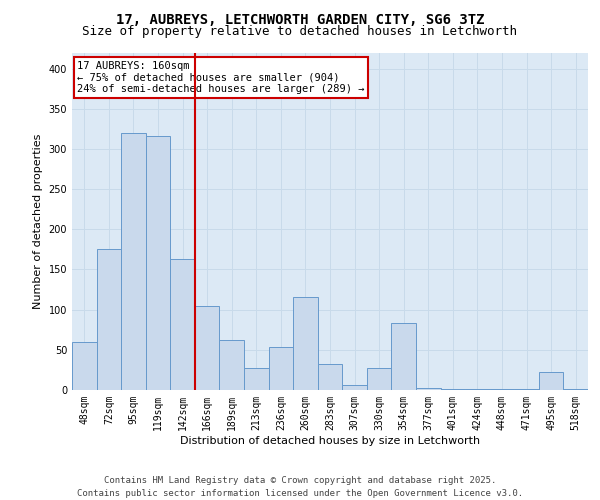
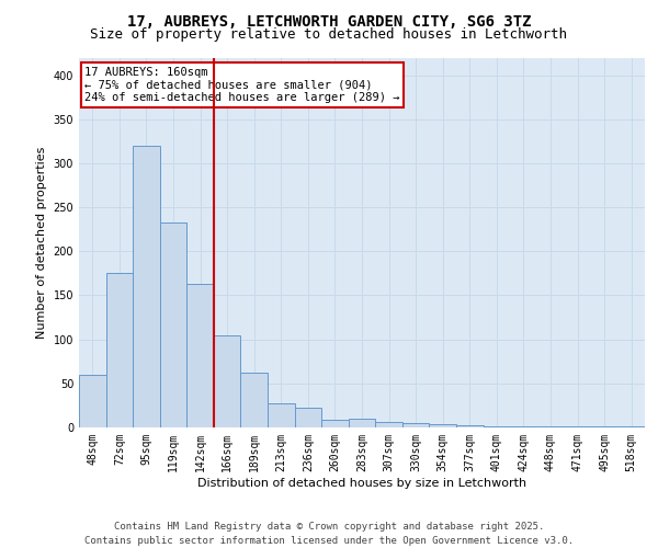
119sqm: 316 -> 233
236sqm: 54 -> 23
260sqm: 116 -> 9
283sqm: 32 -> 10
330sqm: 28 -> 5
354sqm: 84 -> 4
495sqm: 22 -> 1
